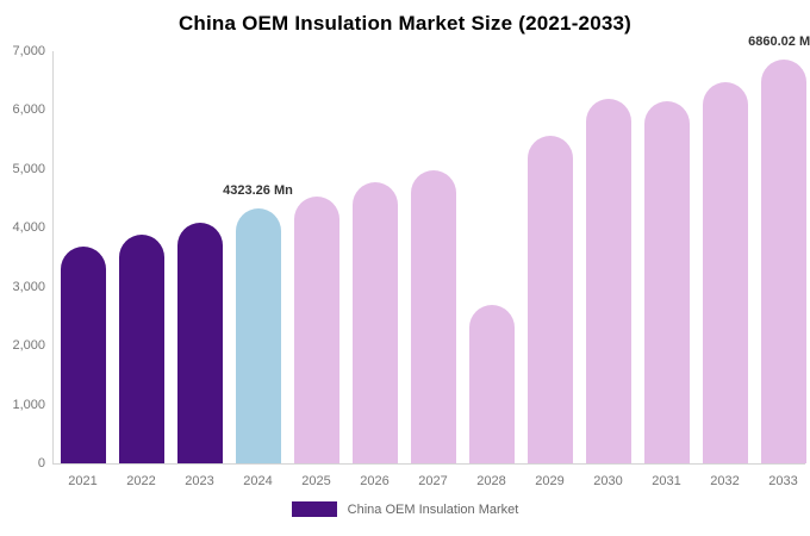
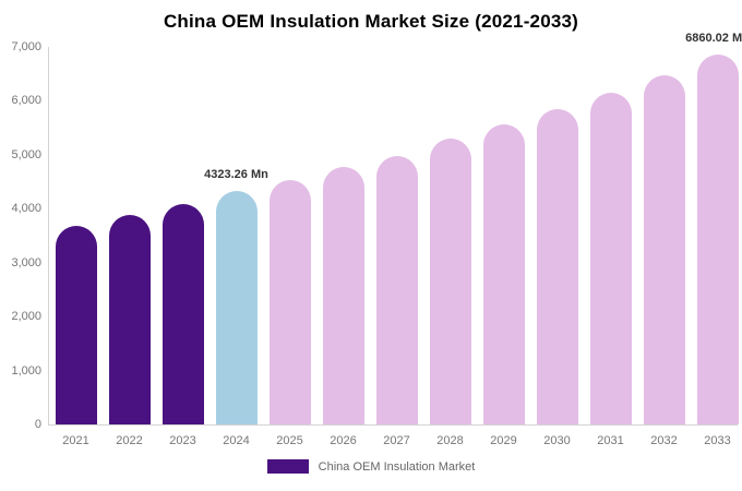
2028: 2700 -> 5300
2030: 6200 -> 5800
